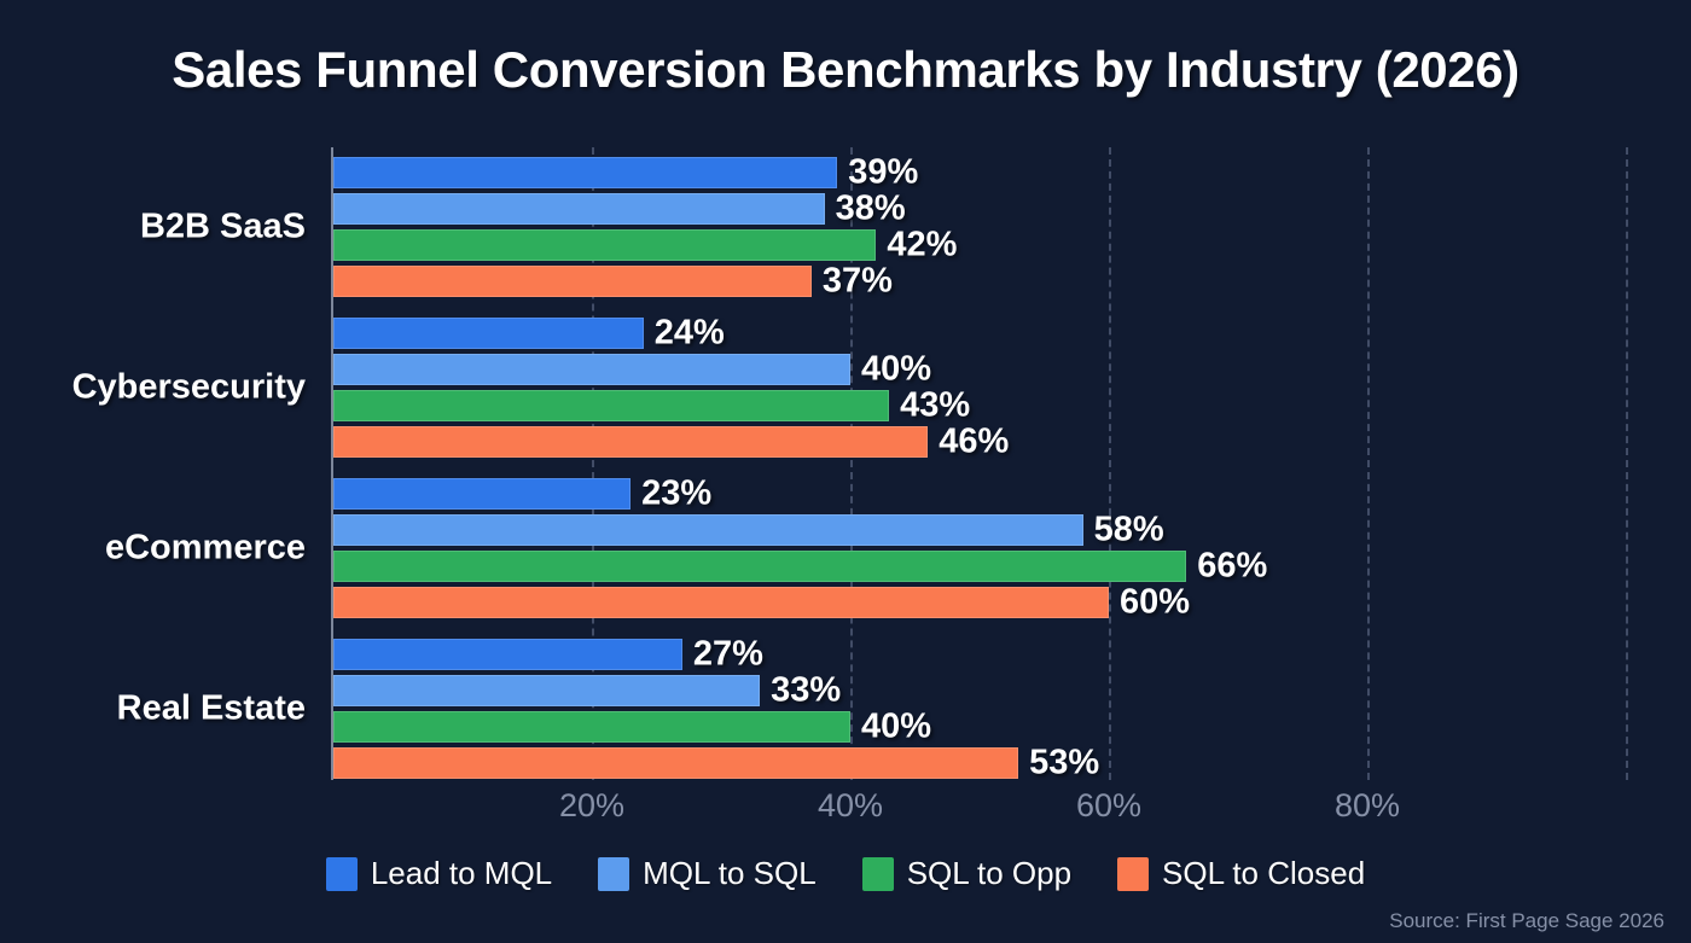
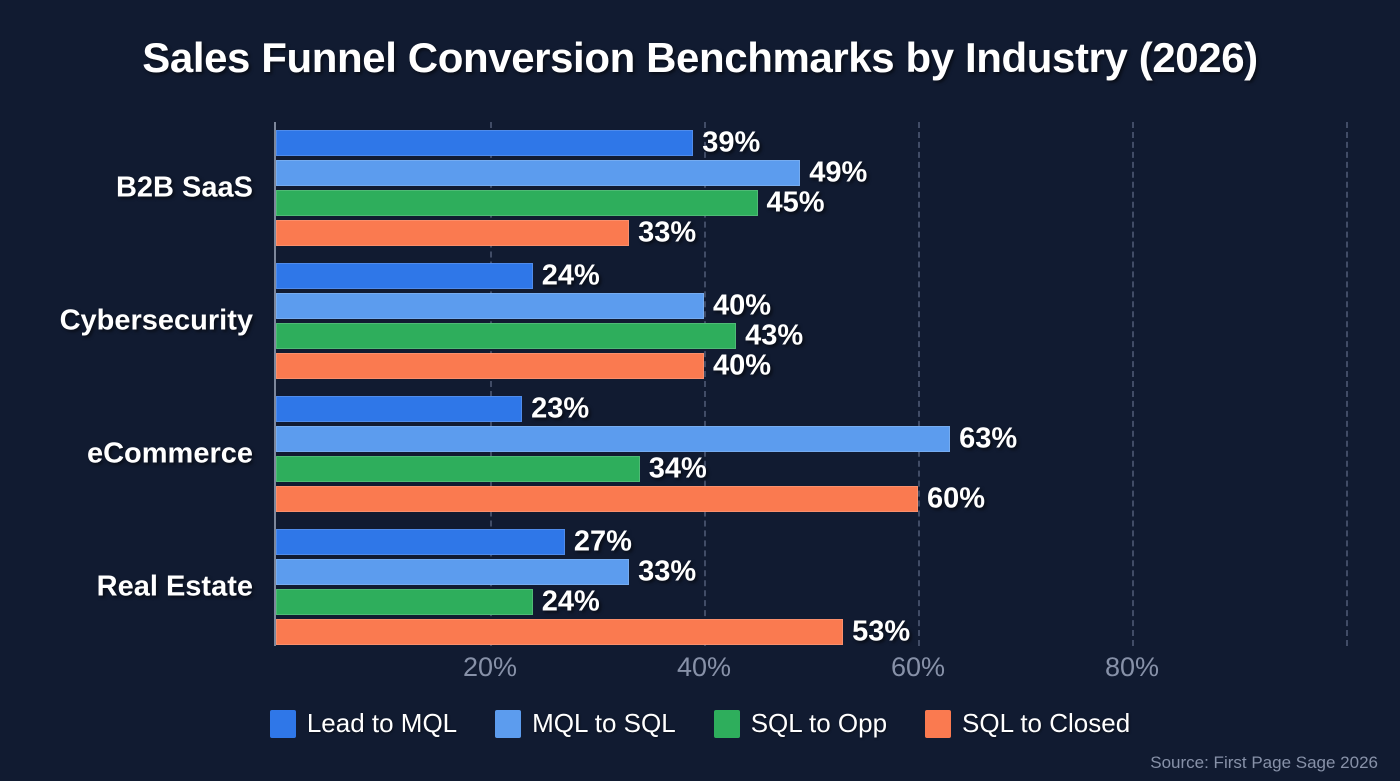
MQL to SQL/B2B SaaS: 38% -> 49%
SQL to Opp/B2B SaaS: 42% -> 45%
SQL to Closed/B2B SaaS: 37% -> 33%
SQL to Closed/Cybersecurity: 46% -> 40%
MQL to SQL/eCommerce: 58% -> 63%
SQL to Opp/eCommerce: 66% -> 34%
SQL to Opp/Real Estate: 40% -> 24%
